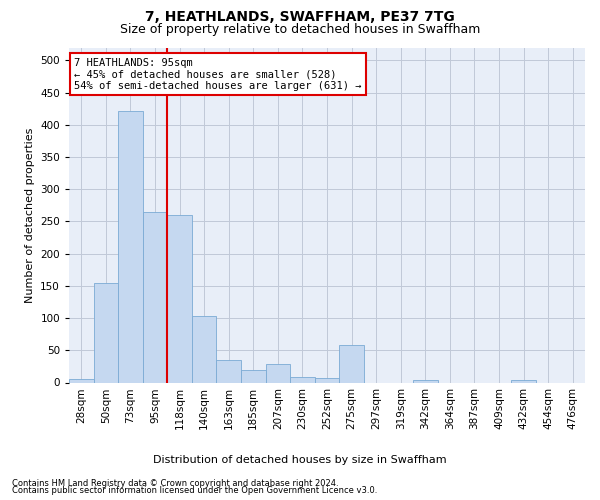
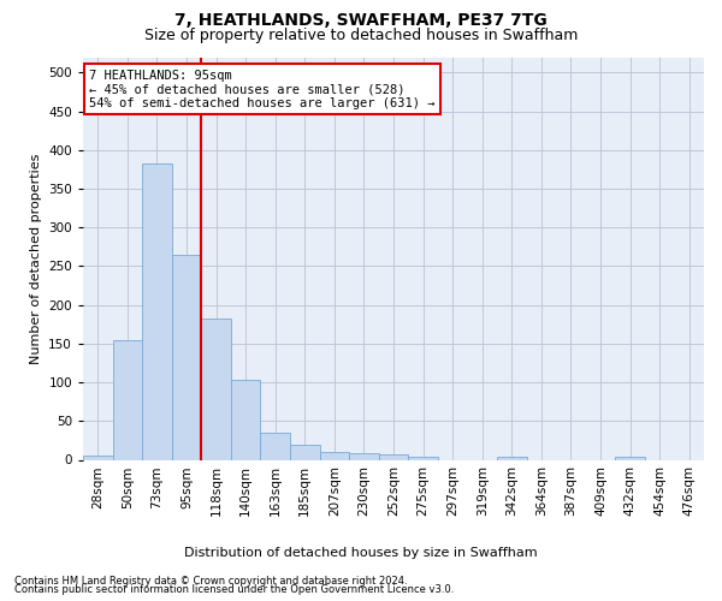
73sqm: 422 -> 383
118sqm: 260 -> 183
207sqm: 28 -> 10
275sqm: 58 -> 4
